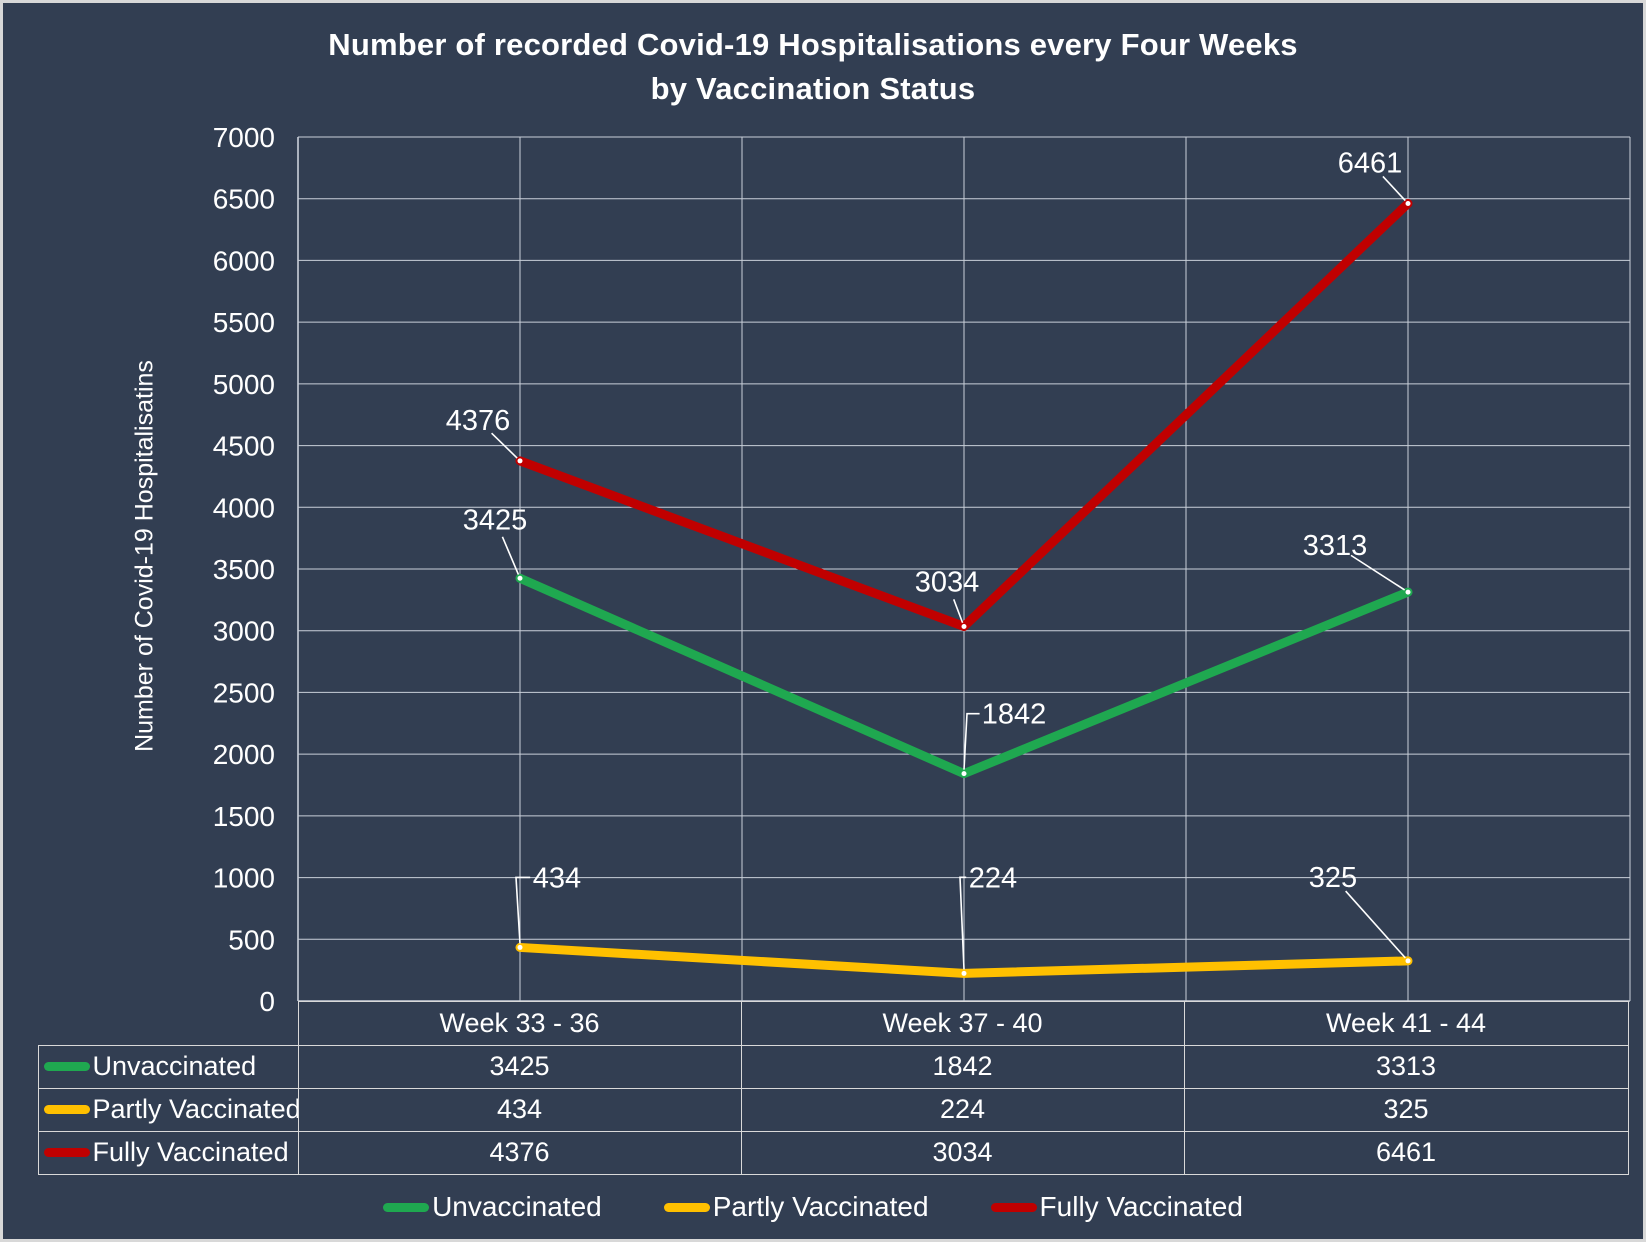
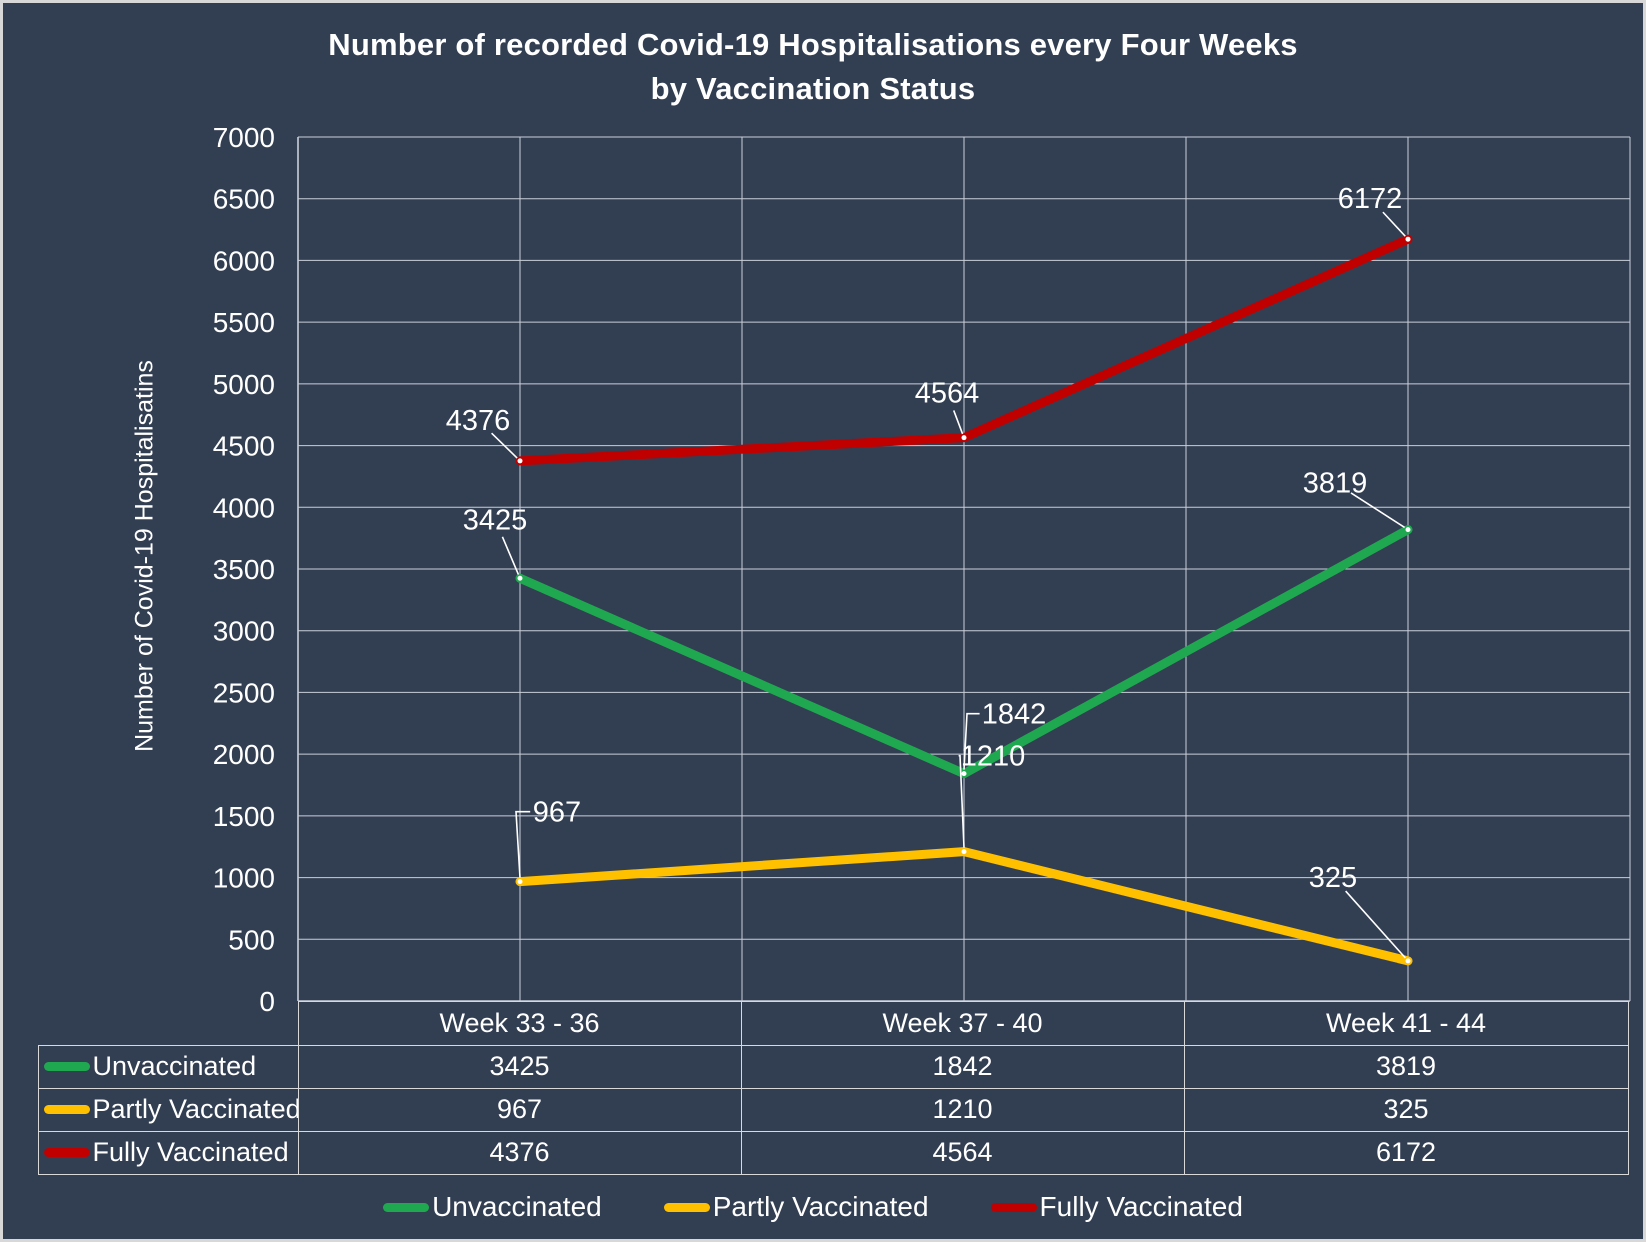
Partly Vaccinated/Week 33 - 36: 434 -> 967
Partly Vaccinated/Week 37 - 40: 224 -> 1210
Fully Vaccinated/Week 37 - 40: 3034 -> 4564
Unvaccinated/Week 41 - 44: 3313 -> 3819
Fully Vaccinated/Week 41 - 44: 6461 -> 6172
